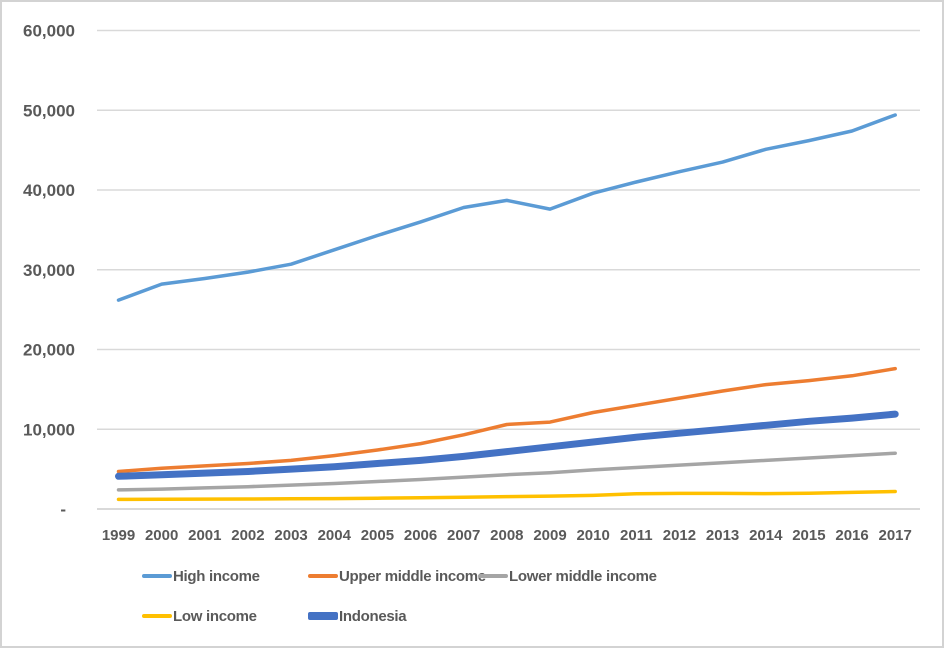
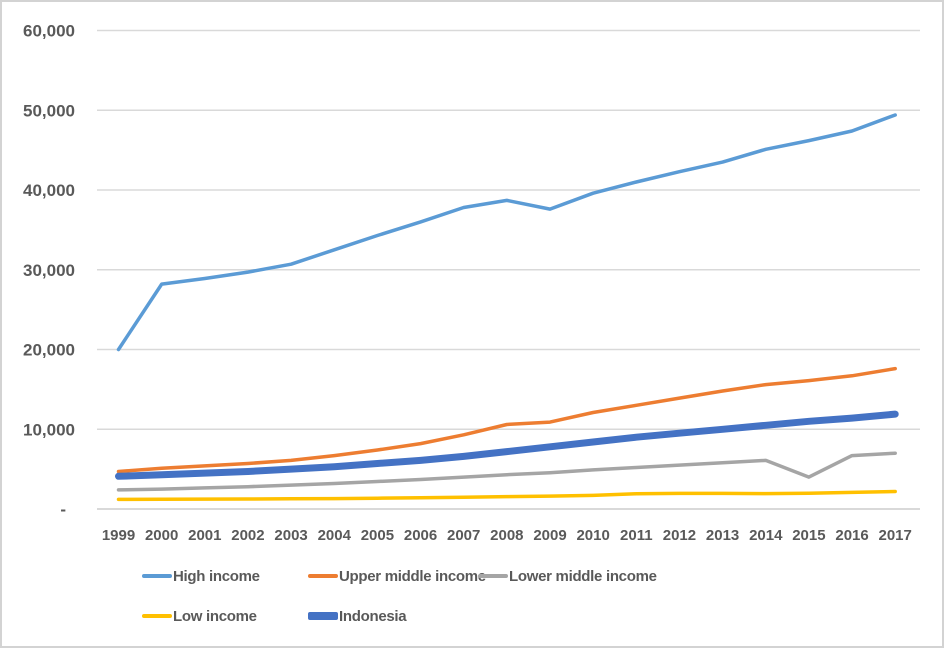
High income/1999: 26000 -> 20000
Lower middle income/2015: 6000 -> 4000
